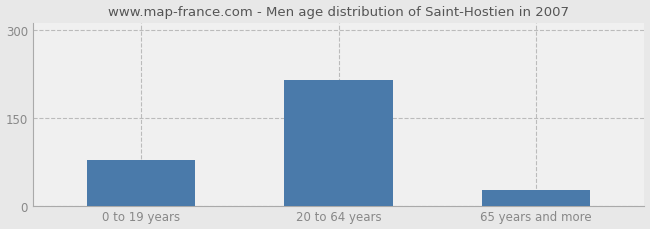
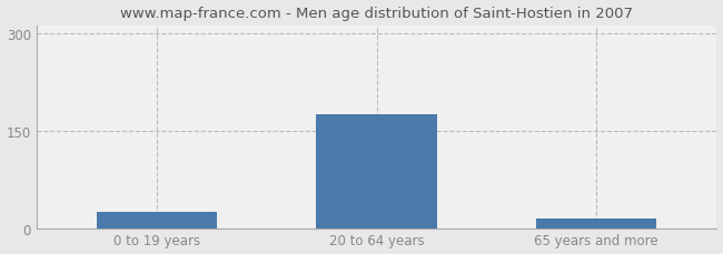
0 to 19 years: 78 -> 25
20 to 64 years: 214 -> 175
65 years and more: 26 -> 14
